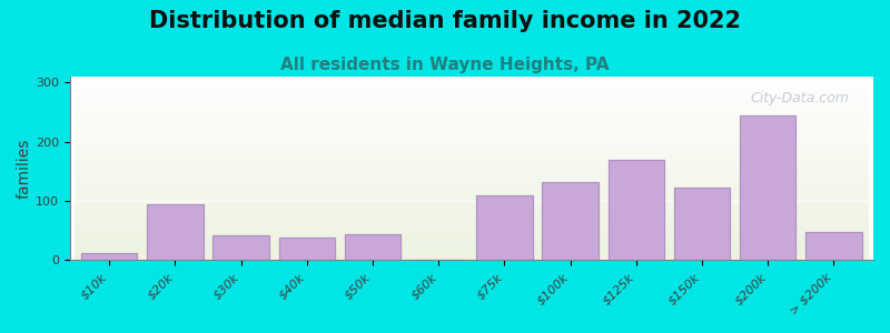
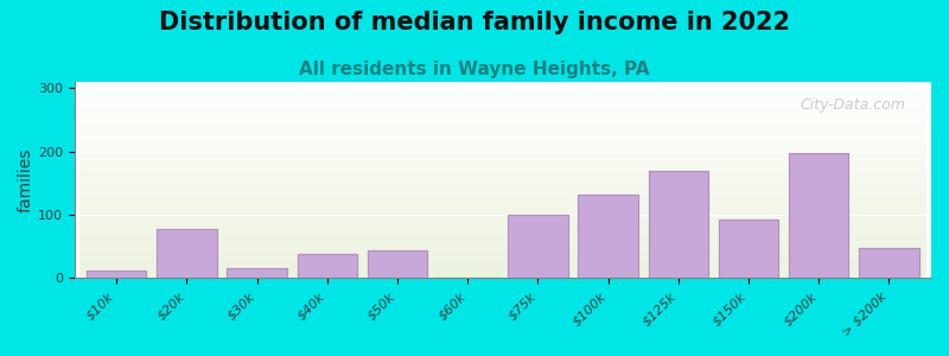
$20k: 94 -> 78
$30k: 42 -> 15
$75k: 110 -> 100
$150k: 122 -> 93
$200k: 244 -> 197
